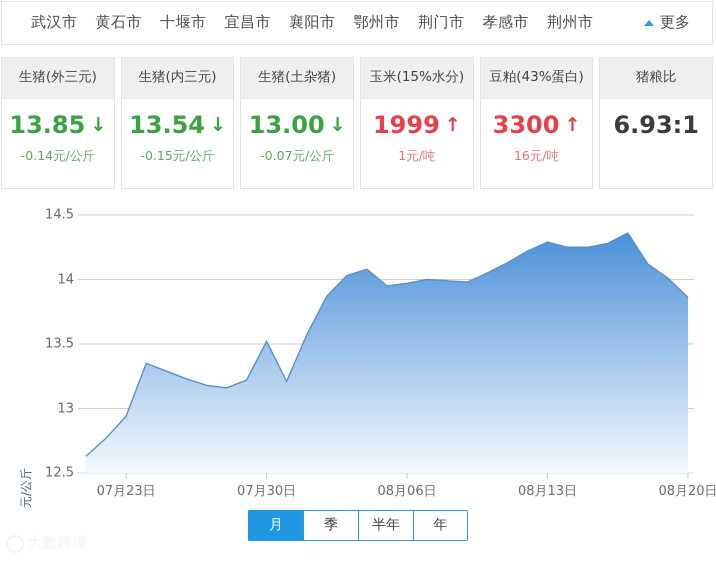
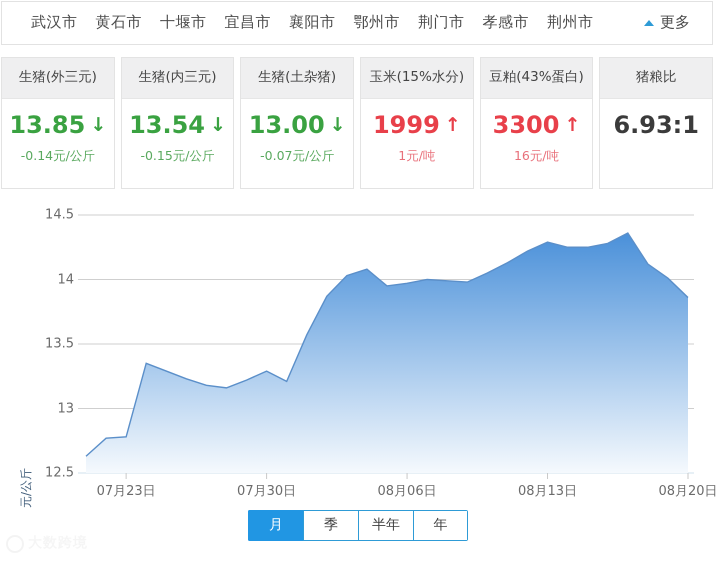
07月23日: 12.94 -> 12.78
07月30日: 13.52 -> 13.29
